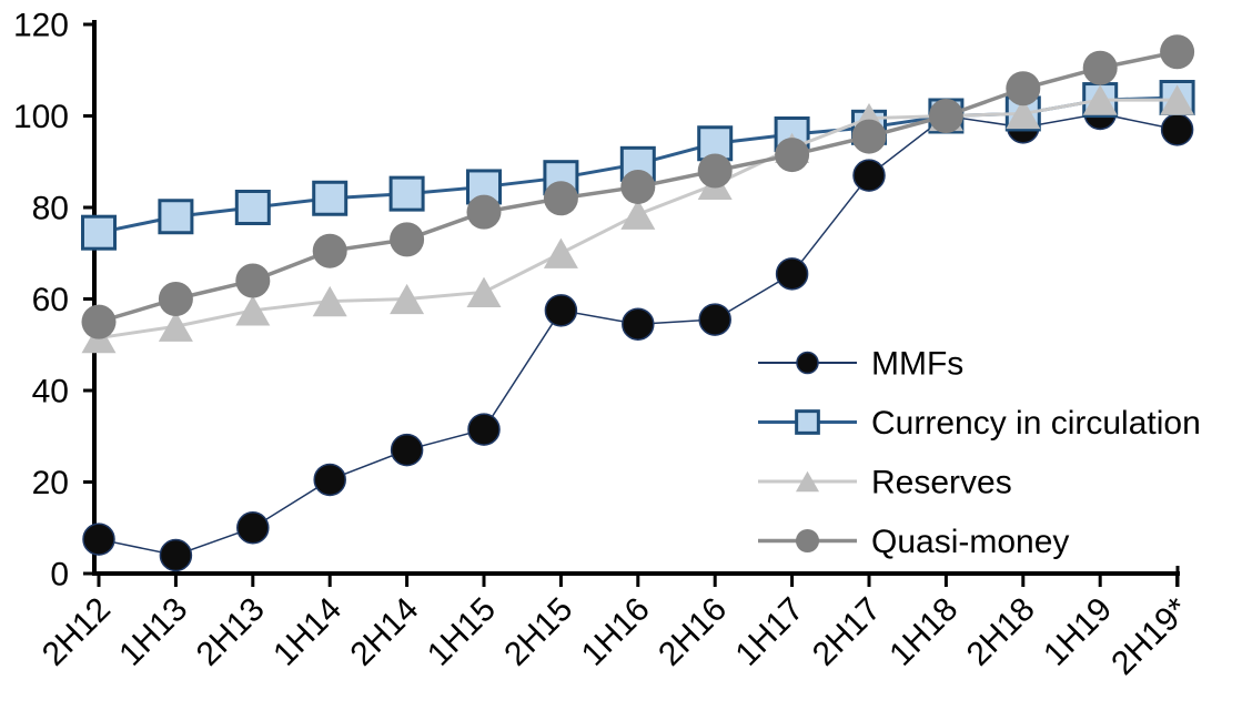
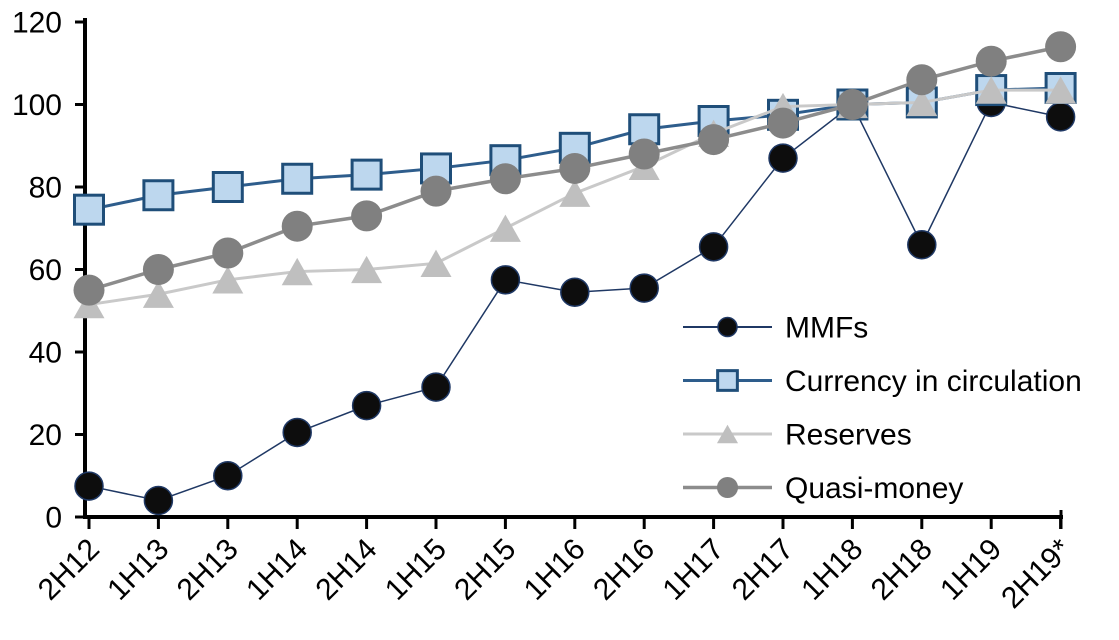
MMFs/2H18: 98 -> 66
